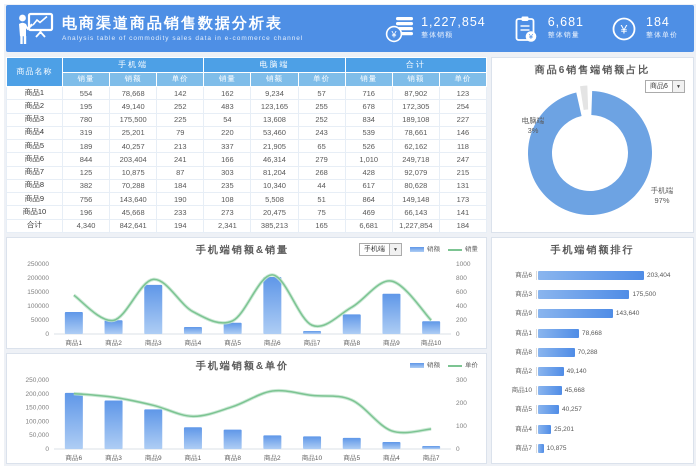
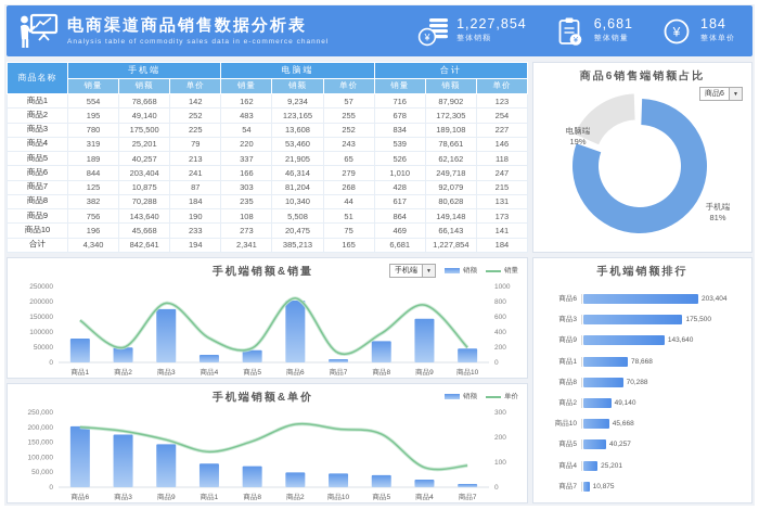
商品6销售端销额占比/手机端: 97% -> 81%
商品6销售端销额占比/电脑端: 3% -> 19%
